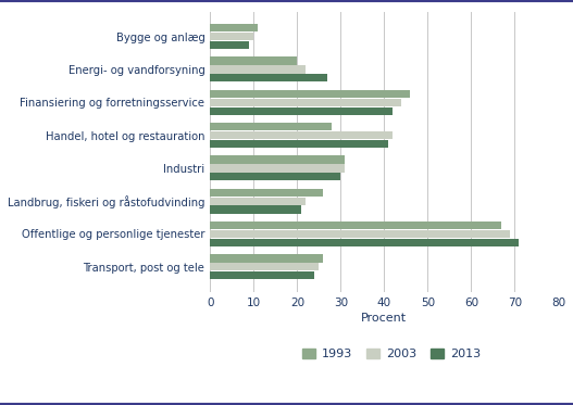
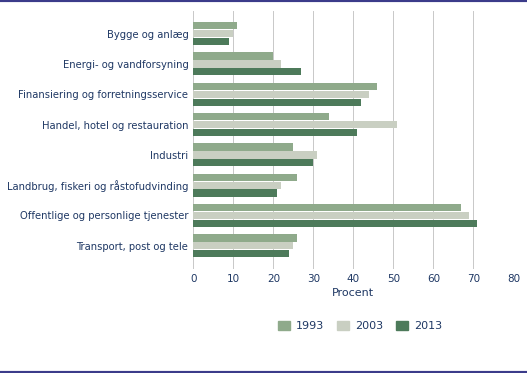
1993/Handel, hotel og restauration: 28 -> 34
2003/Handel, hotel og restauration: 42 -> 51
1993/Industri: 31 -> 25
